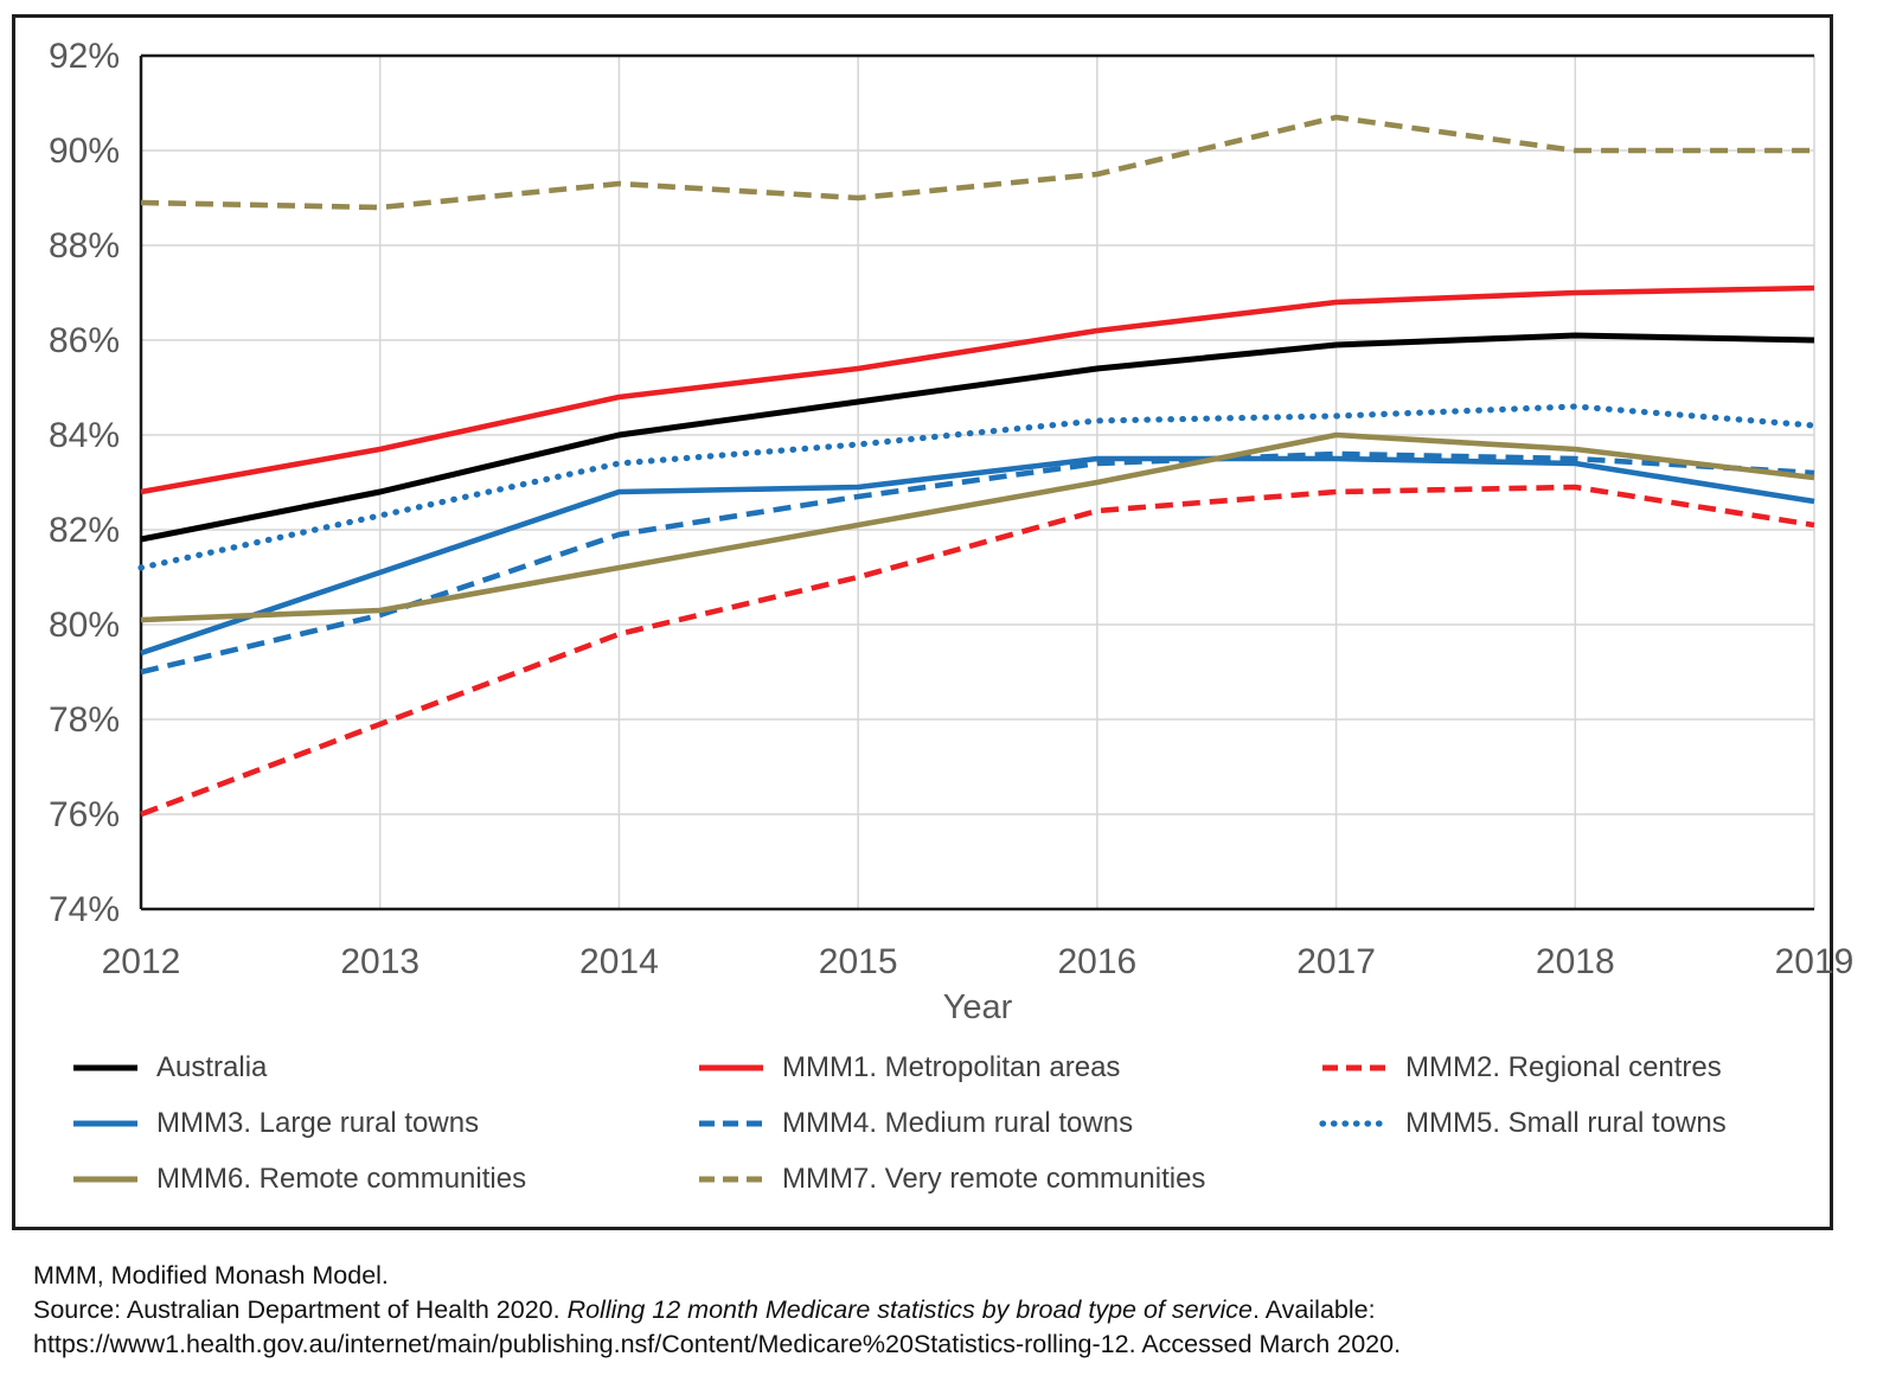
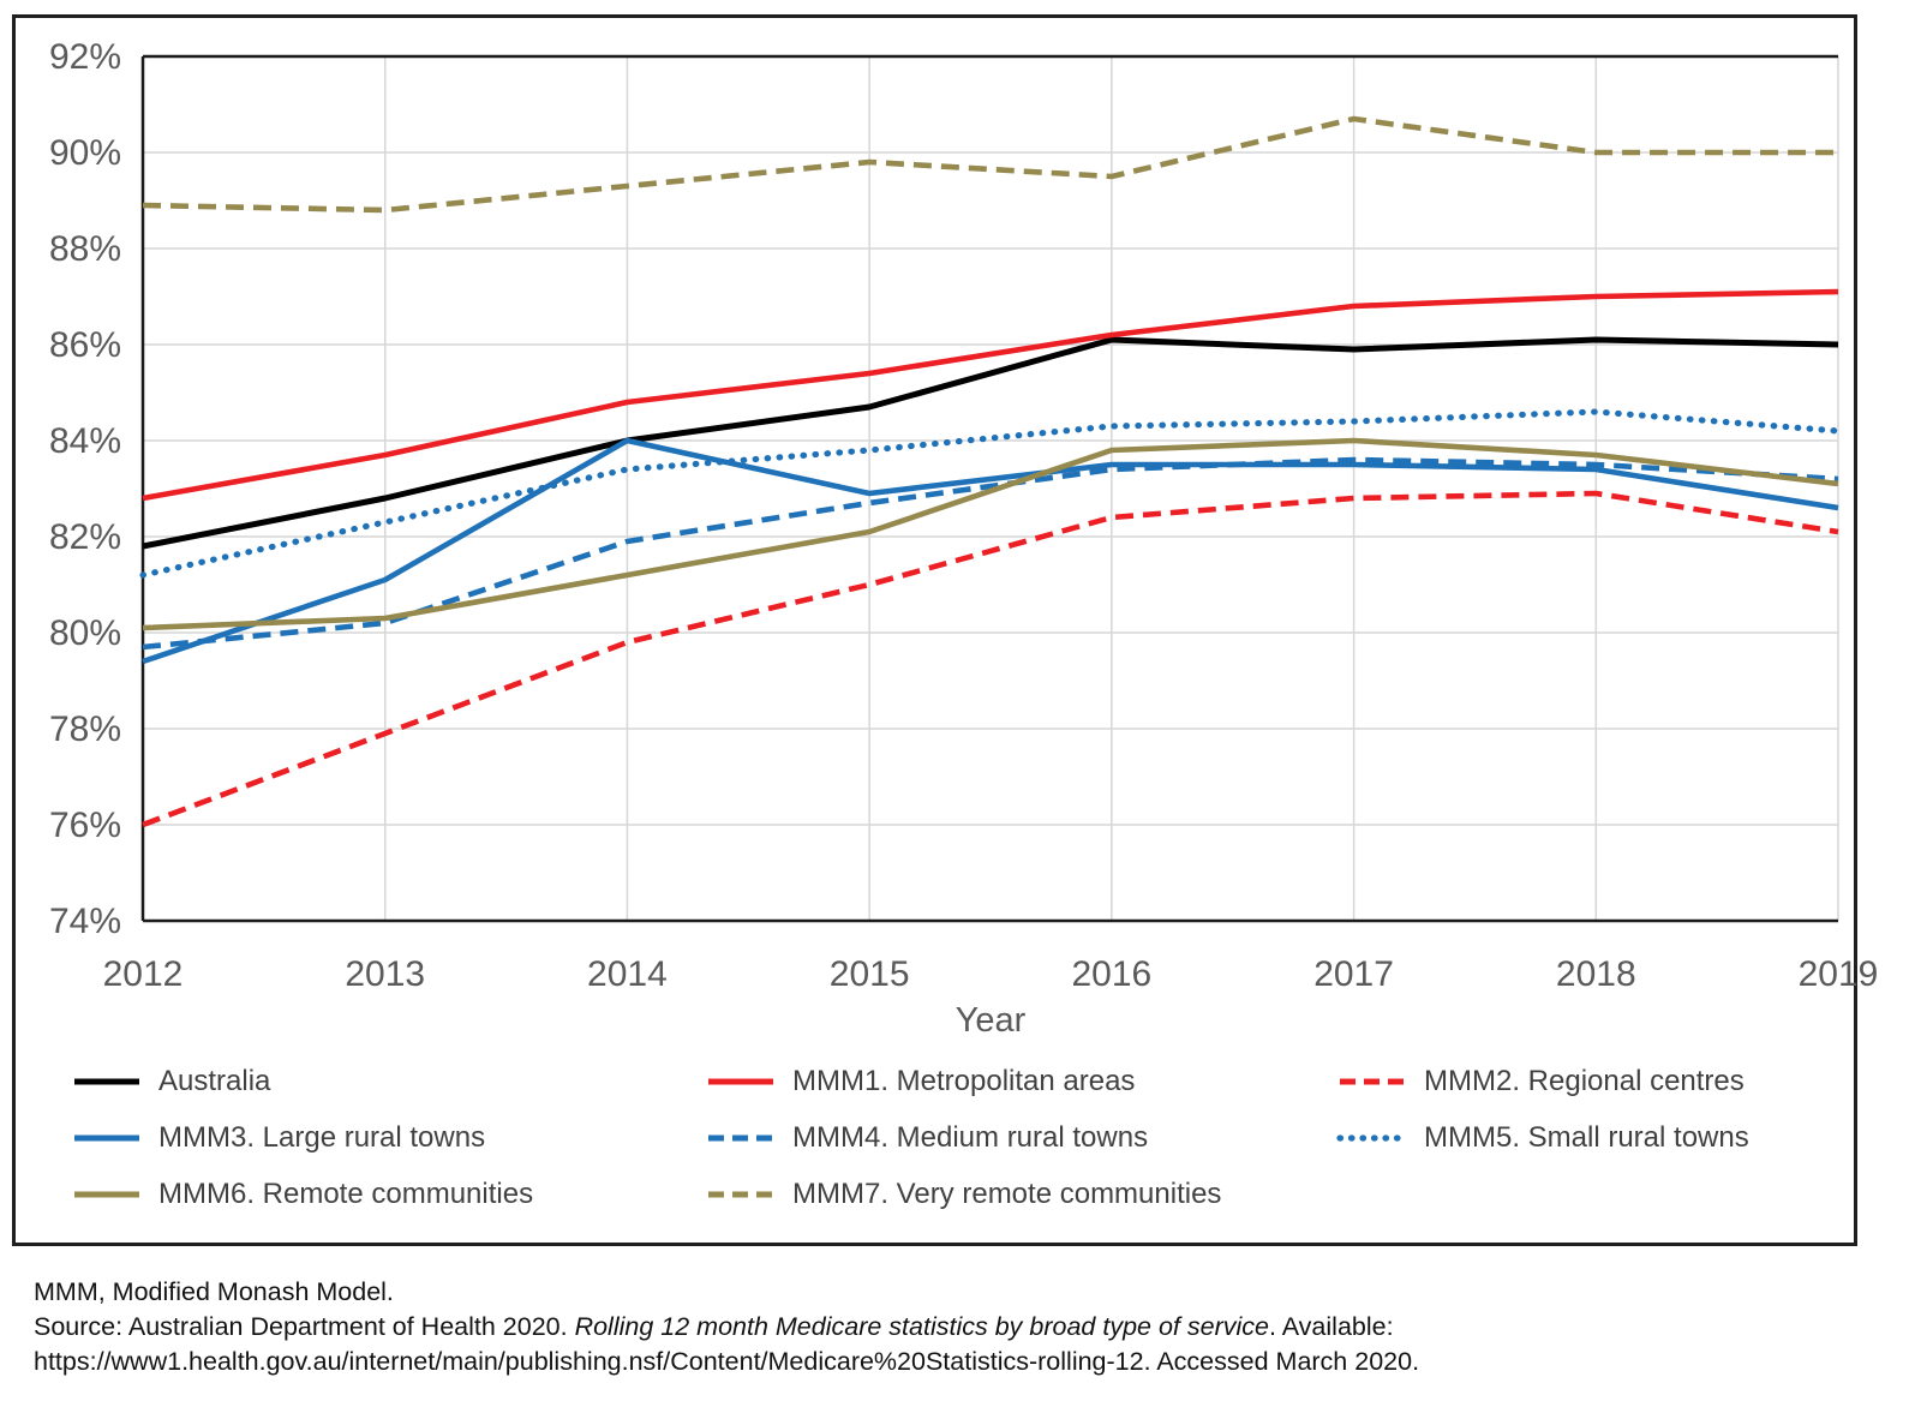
MMM4. Medium rural towns/2012: 79.0% -> 79.7%
MMM3. Large rural towns/2014: 82.8% -> 84.0%
MMM7. Very remote communities/2015: 89.0% -> 89.8%
Australia/2016: 85.4% -> 86.1%
MMM6. Remote communities/2016: 83.0% -> 83.8%
